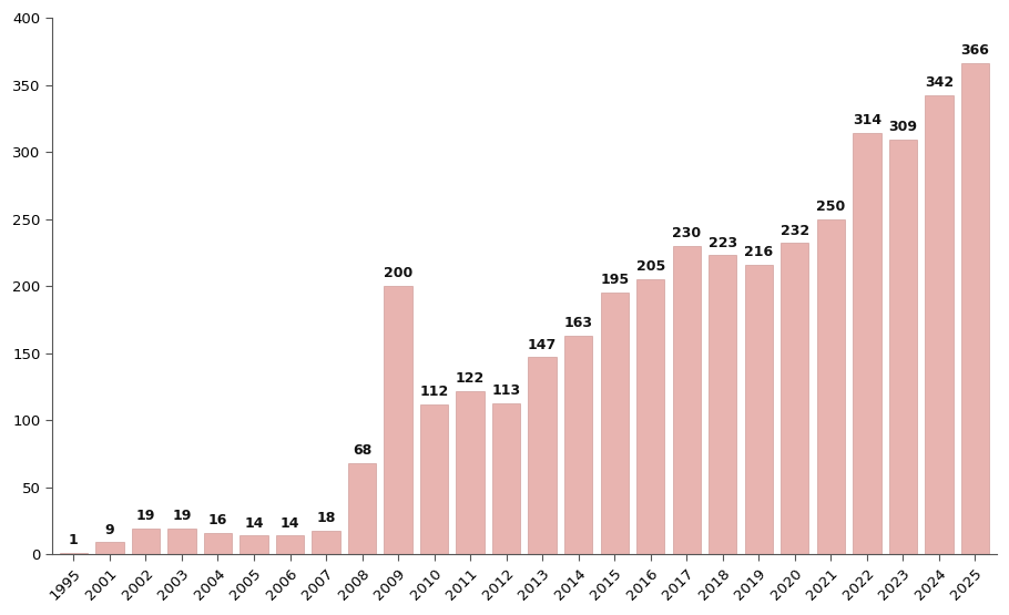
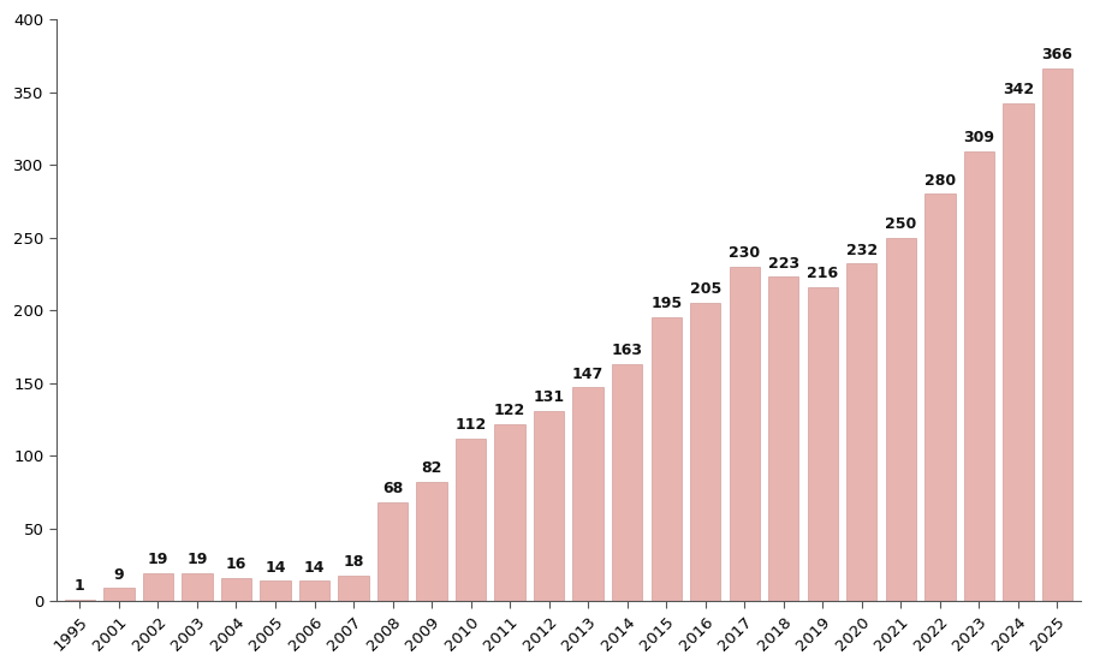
2009: 200 -> 82
2012: 113 -> 131
2022: 314 -> 280
